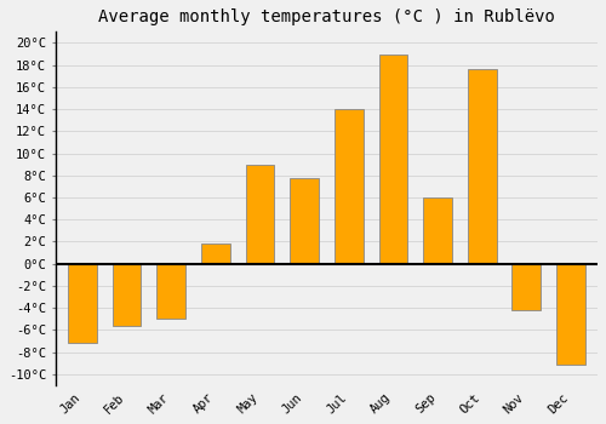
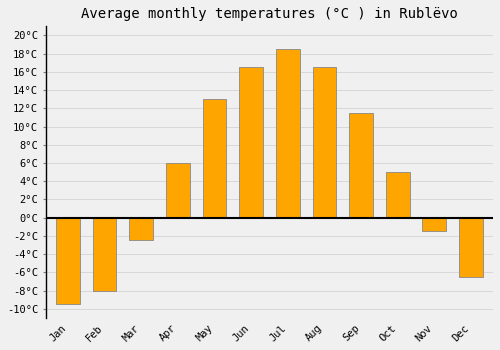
Jan: -7.2°C -> -9.5°C
Feb: -5.6°C -> -8.0°C
Mar: -5.0°C -> -2.5°C
Apr: 1.8°C -> 6.0°C
May: 9.0°C -> 13.0°C
Jun: 7.8°C -> 16.5°C
Jul: 14.0°C -> 18.5°C
Aug: 19.0°C -> 16.5°C
Sep: 6.0°C -> 11.5°C
Oct: 17.6°C -> 5.0°C
Nov: -4.2°C -> -1.5°C
Dec: -9.2°C -> -6.5°C
